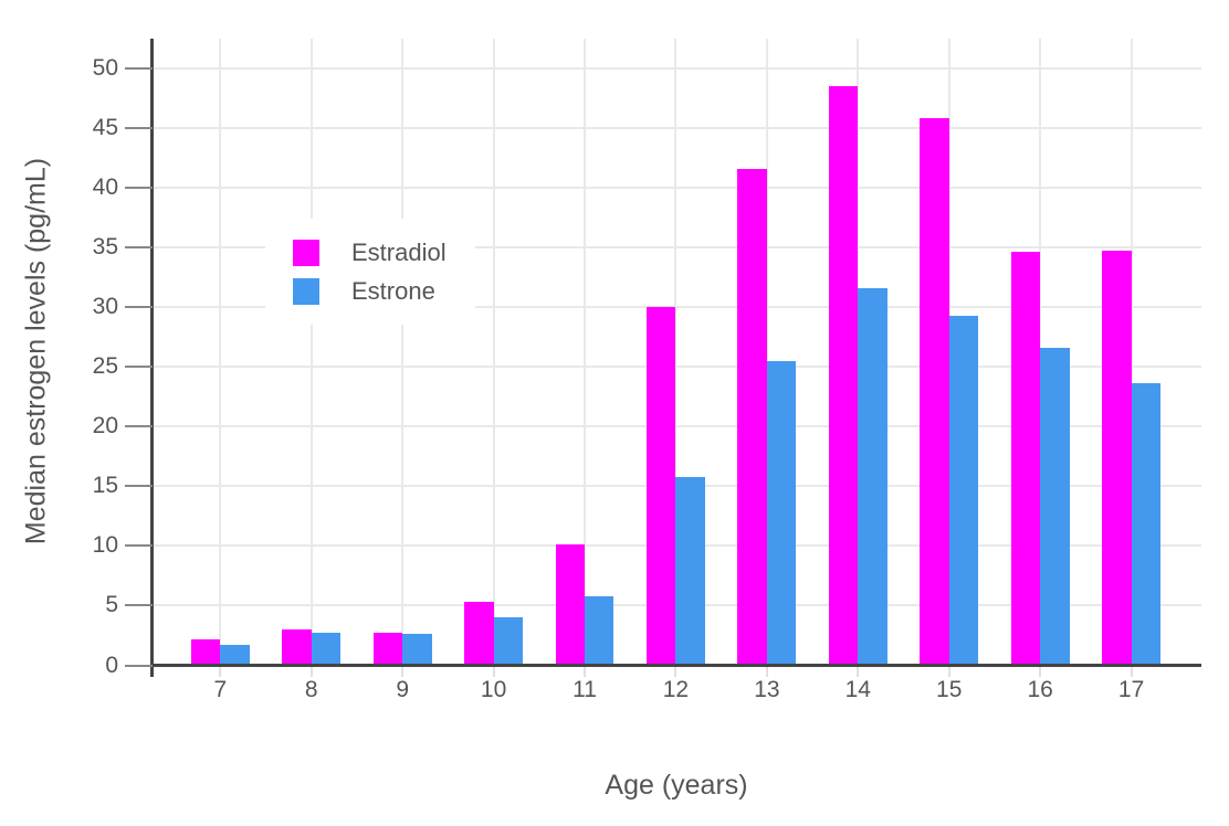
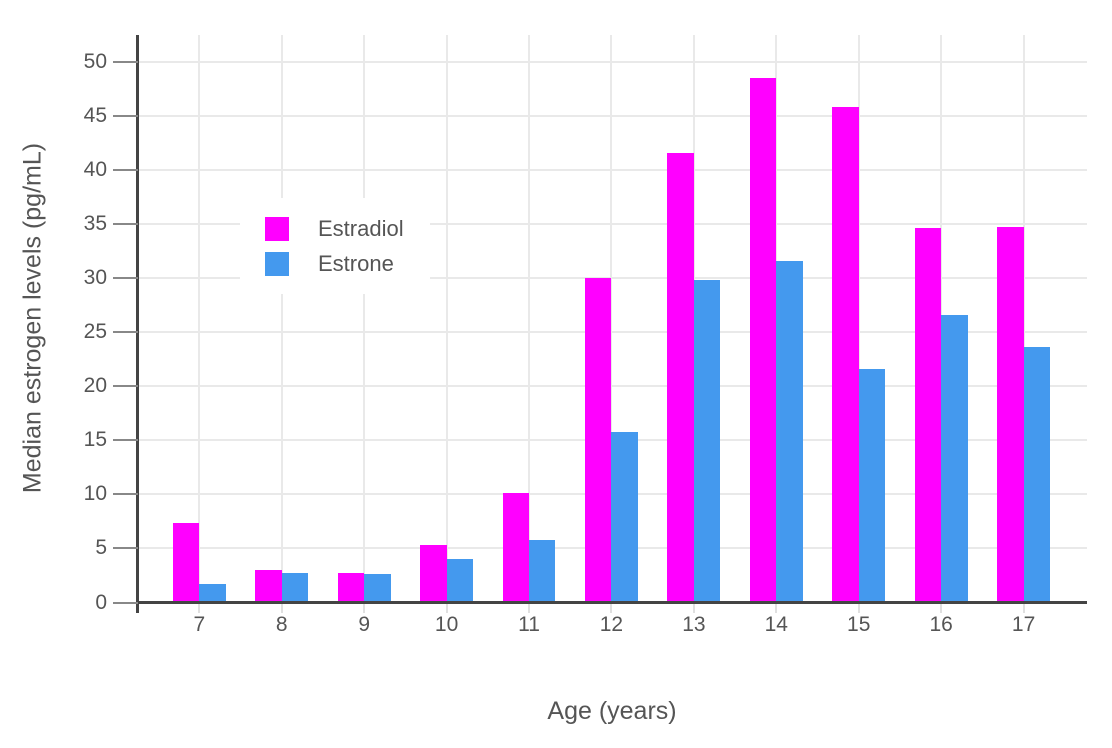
Estradiol/7: 2.2 -> 7.4
Estrone/13: 25.5 -> 29.8
Estrone/15: 29.3 -> 21.6
